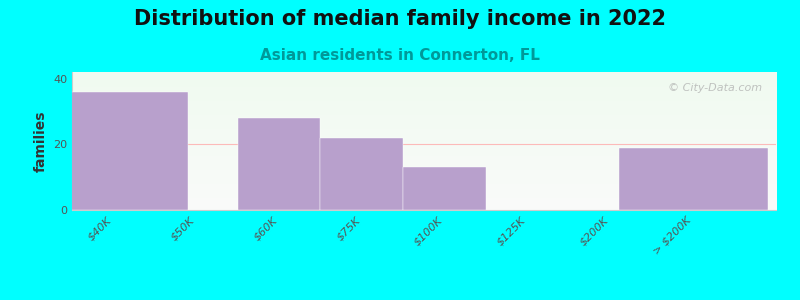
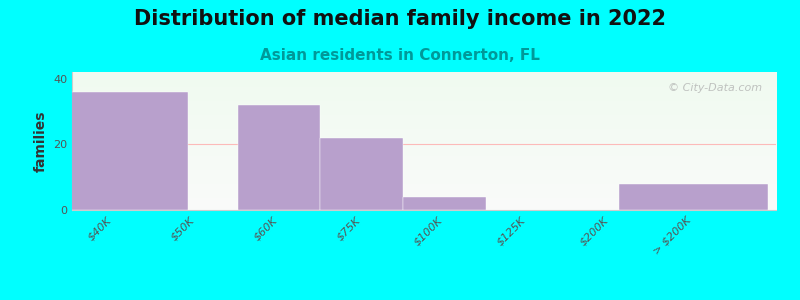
$60K: 28 -> 32
$100K: 13 -> 4
> $200K: 19 -> 8
